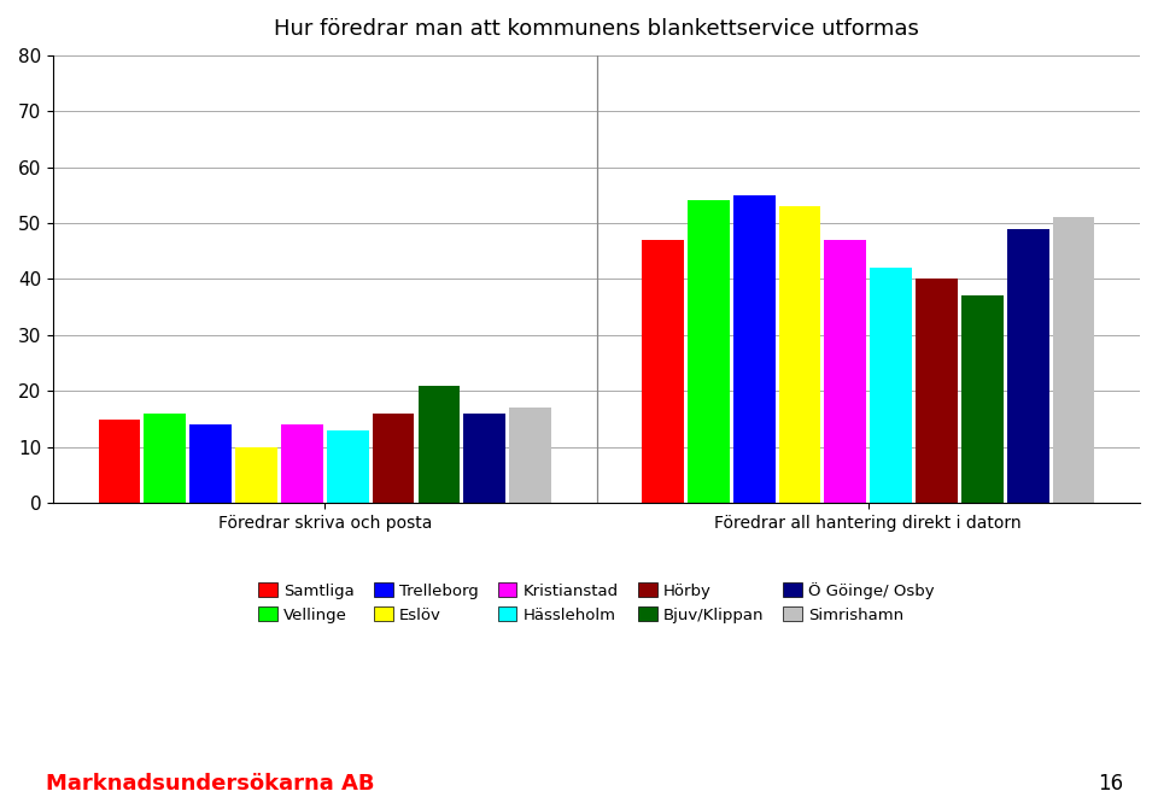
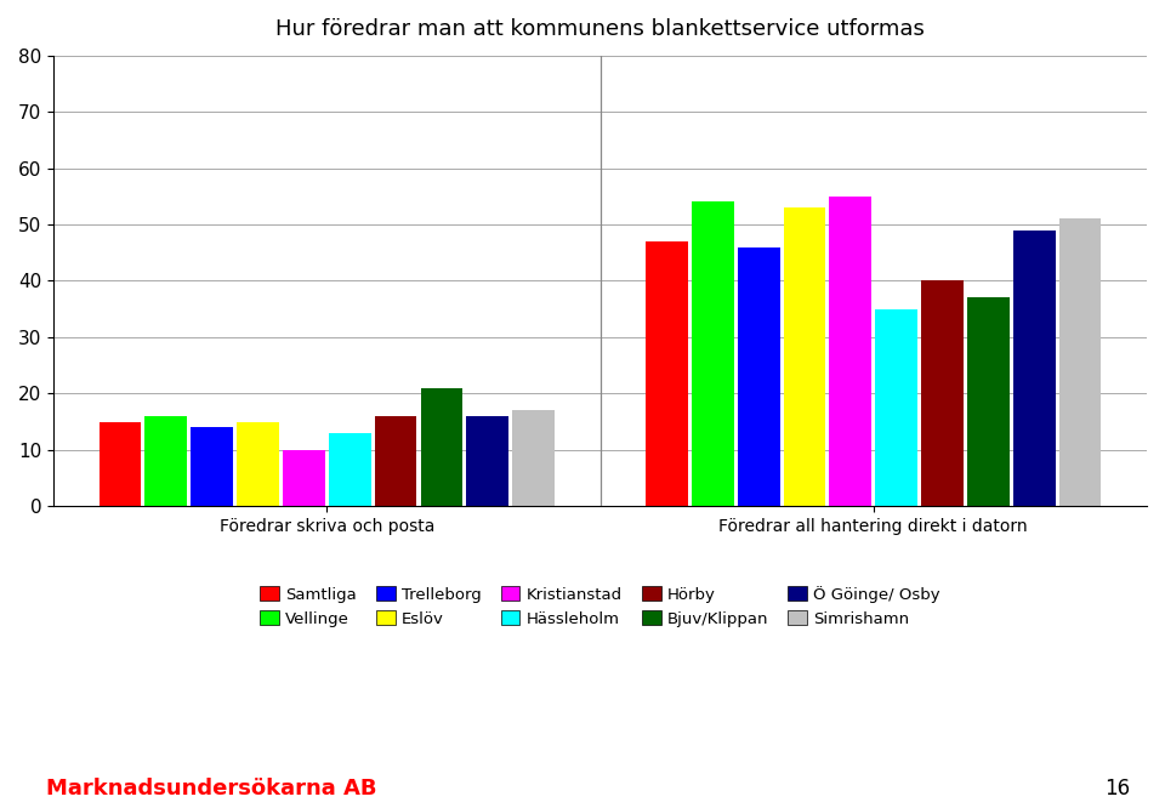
Eslöv/Föredrar skriva och posta: 10 -> 15
Kristianstad/Föredrar skriva och posta: 14 -> 10
Trelleborg/Föredrar all hantering direkt i datorn: 55 -> 46
Kristianstad/Föredrar all hantering direkt i datorn: 47 -> 55
Hässleholm/Föredrar all hantering direkt i datorn: 42 -> 35
